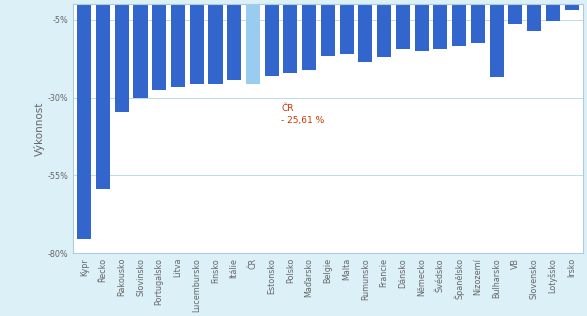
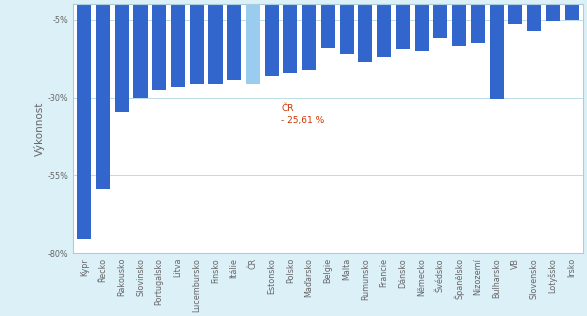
Belgie: -16.5% -> -14.0%
Švédsko: -14.5% -> -11.0%
Bulharsko: -23.5% -> -30.5%
Irsko: -2.0% -> -5.0%
